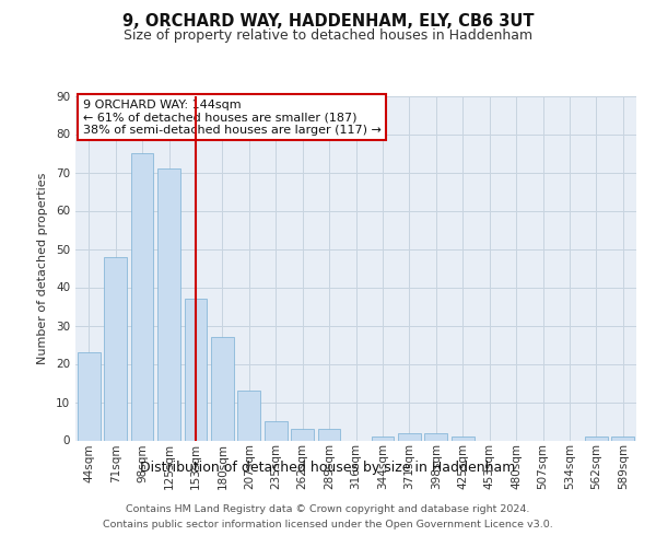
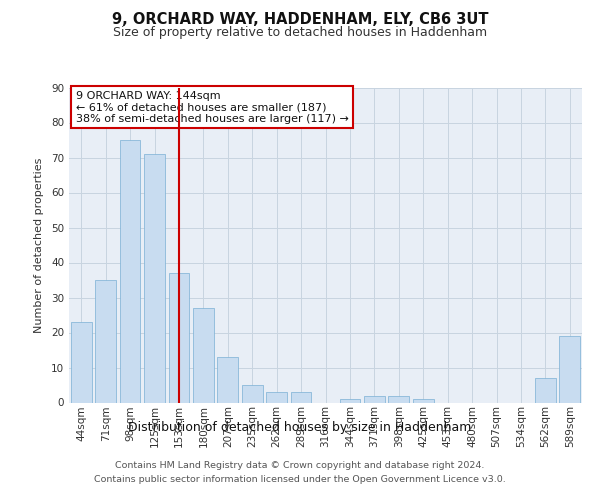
71sqm: 48 -> 35
562sqm: 1 -> 7
589sqm: 1 -> 19
